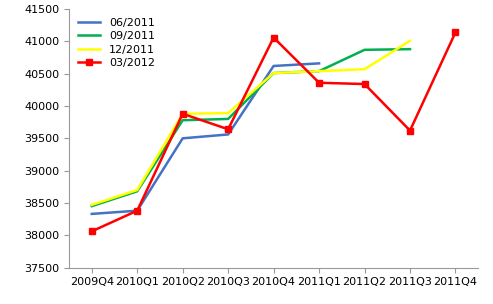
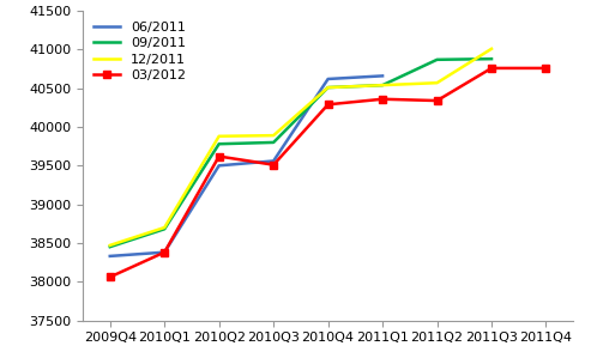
03/2012/2010Q2: 39880 -> 39620
03/2012/2010Q3: 39640 -> 39510
03/2012/2010Q4: 41060 -> 40290
03/2012/2011Q3: 39620 -> 40760
03/2012/2011Q4: 41140 -> 40760
